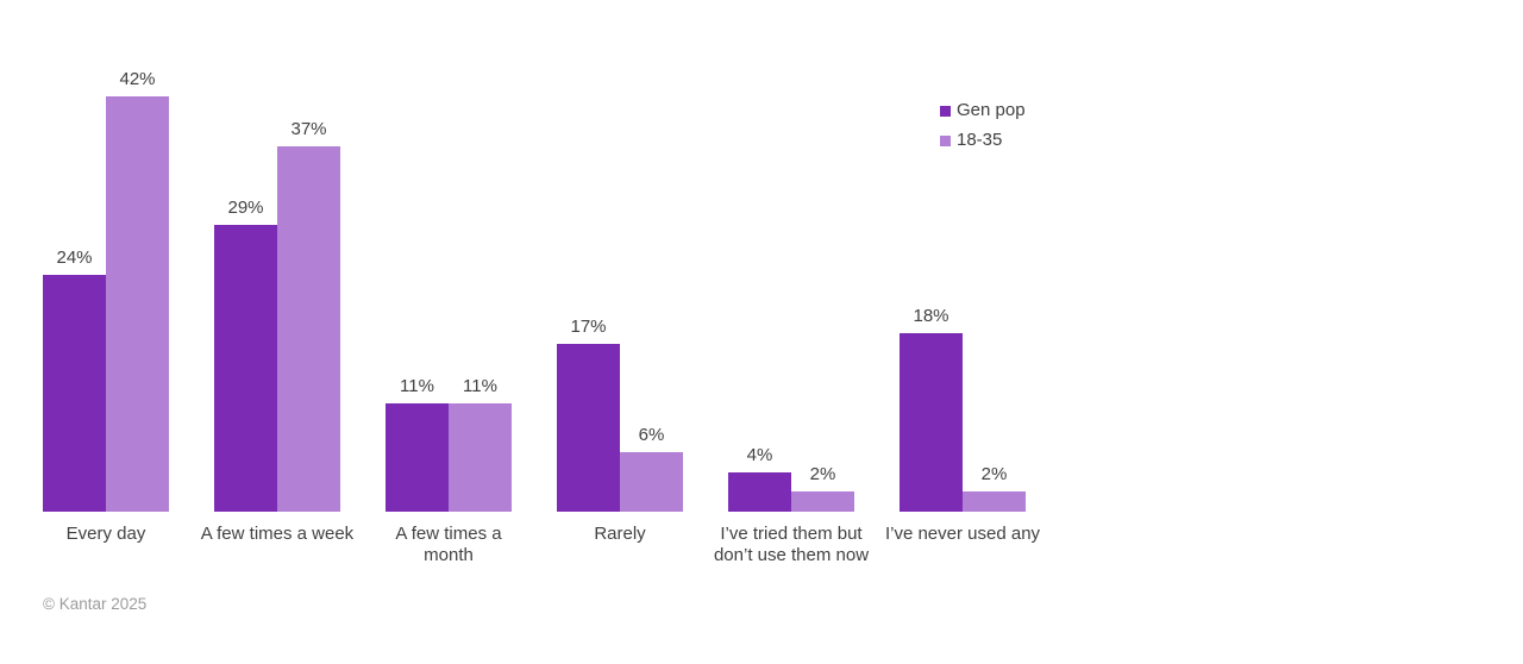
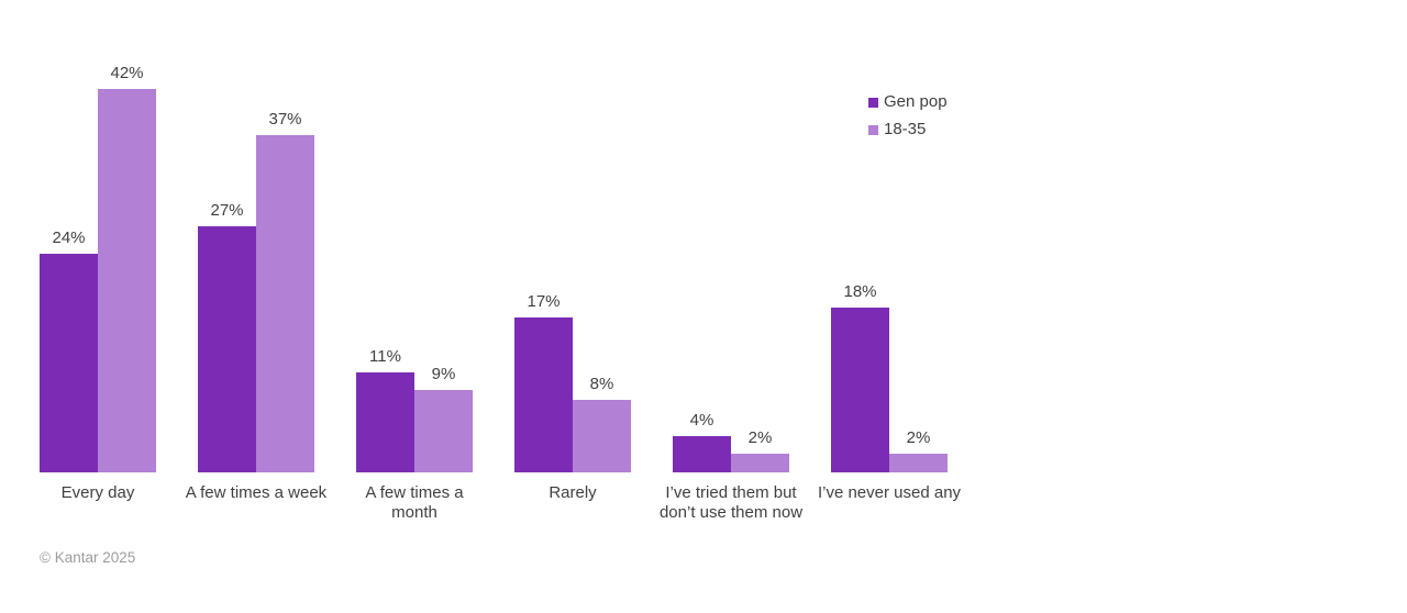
Gen pop/A few times a week: 29% -> 27%
18-35/A few times a month: 11% -> 9%
18-35/Rarely: 6% -> 8%
